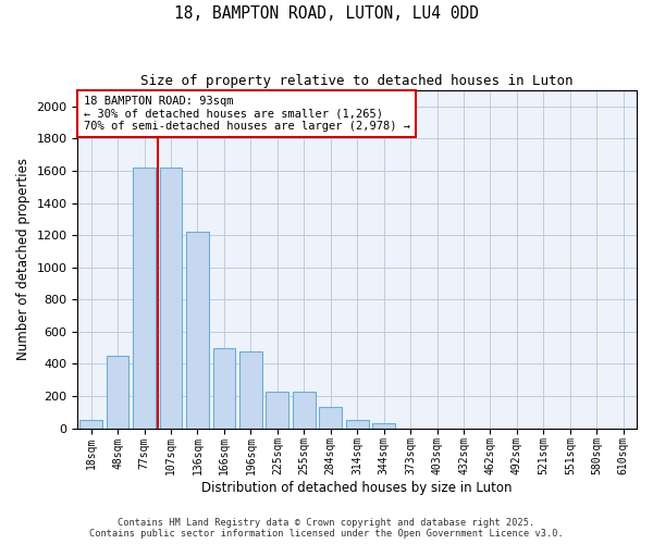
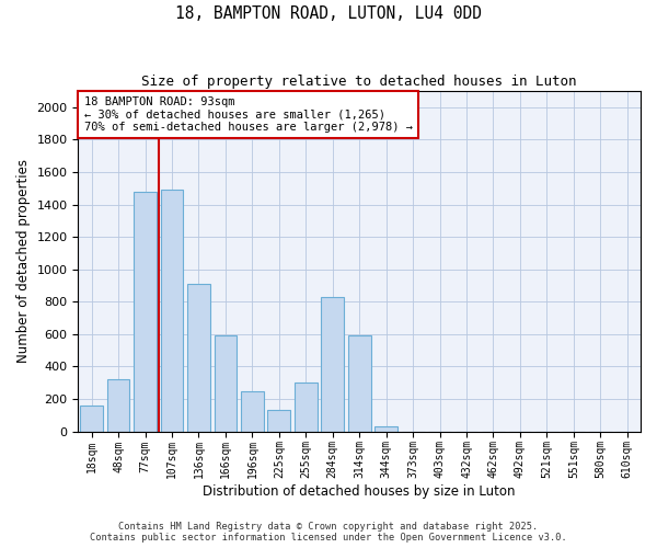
18sqm: 50 -> 160
48sqm: 450 -> 320
77sqm: 1620 -> 1480
107sqm: 1620 -> 1490
136sqm: 1220 -> 910
166sqm: 500 -> 590
196sqm: 480 -> 250
225sqm: 230 -> 130
255sqm: 220 -> 300
284sqm: 130 -> 830
314sqm: 50 -> 590
